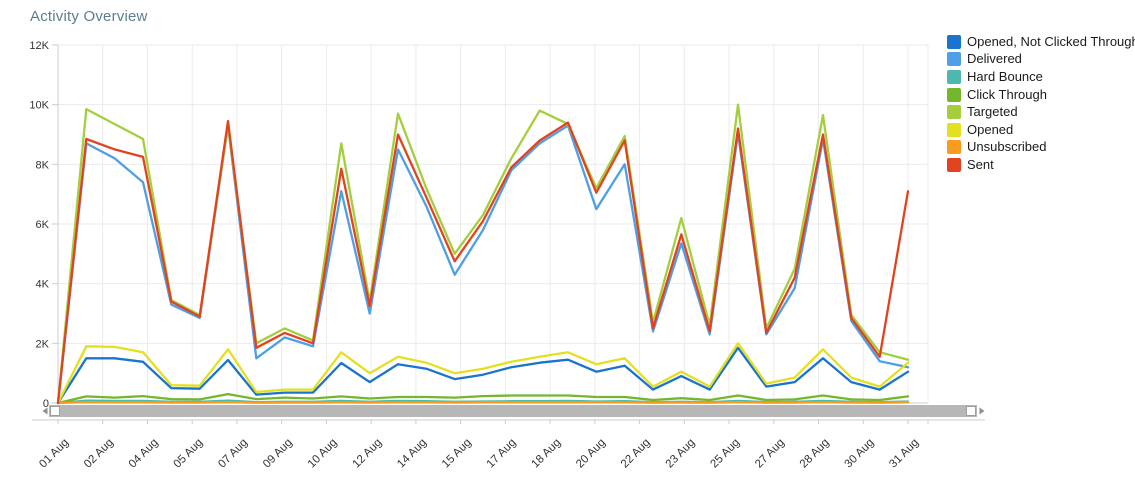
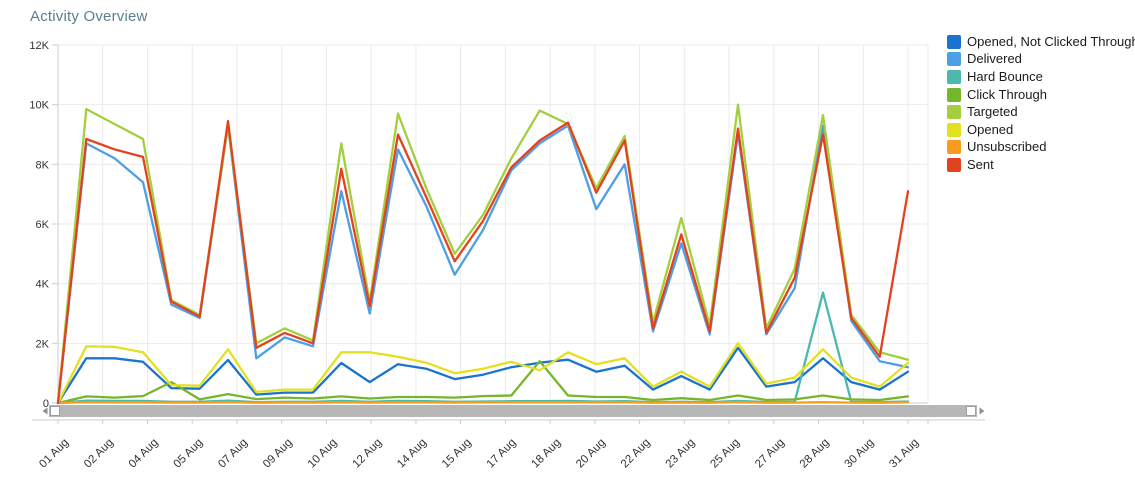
Click Through/05 Aug: 0.1K -> 0.7K
Opened/12 Aug: 1.0K -> 1.7K
Click Through/18 Aug: 0.2K -> 1.4K
Opened/18 Aug: 1.6K -> 1.1K
Delivered/28 Aug: 8.8K -> 9.3K
Hard Bounce/28 Aug: 0.1K -> 3.7K
